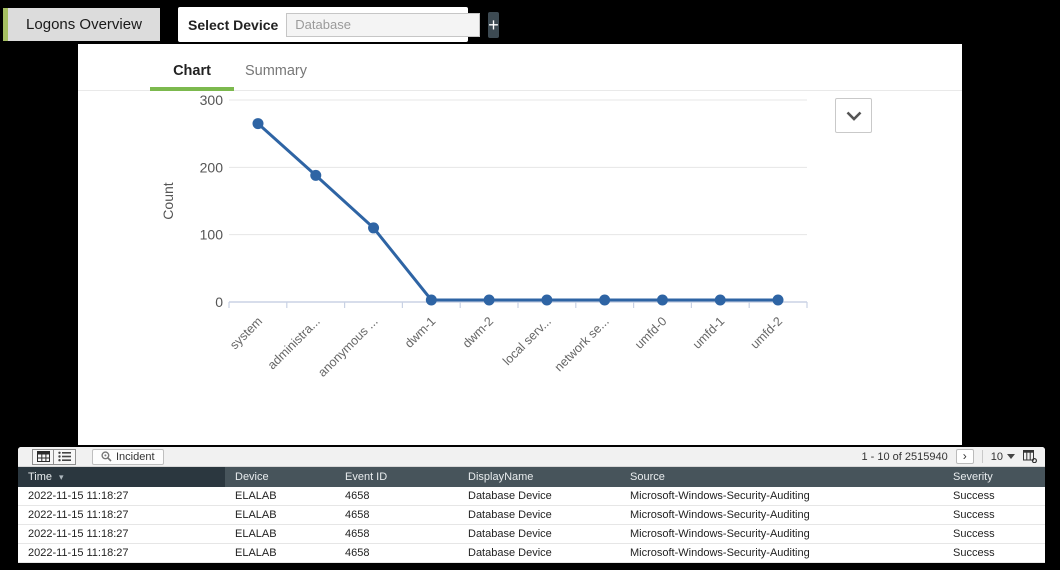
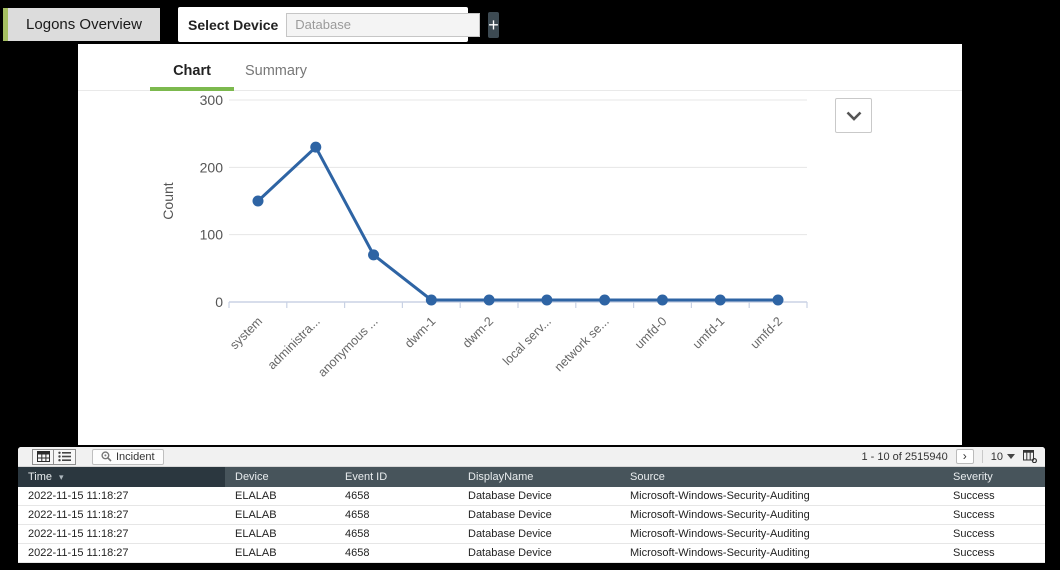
system: 260 -> 150
administra...: 190 -> 230
anonymous ...: 110 -> 70
